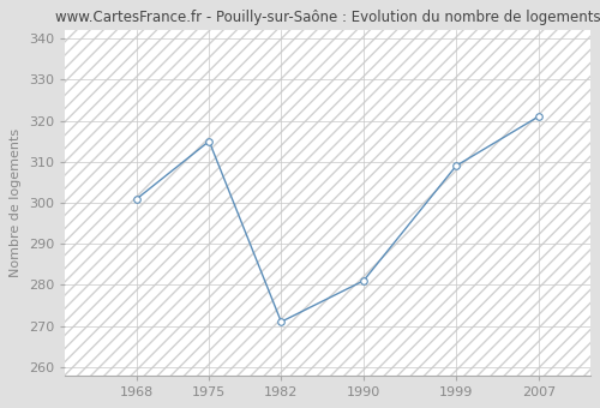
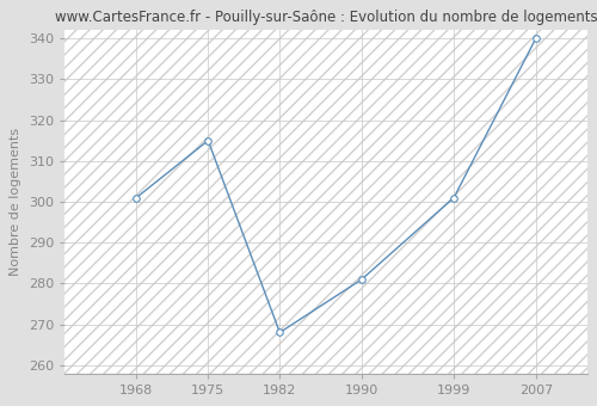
1982: 271 -> 268
1999: 309 -> 301
2007: 321 -> 340
